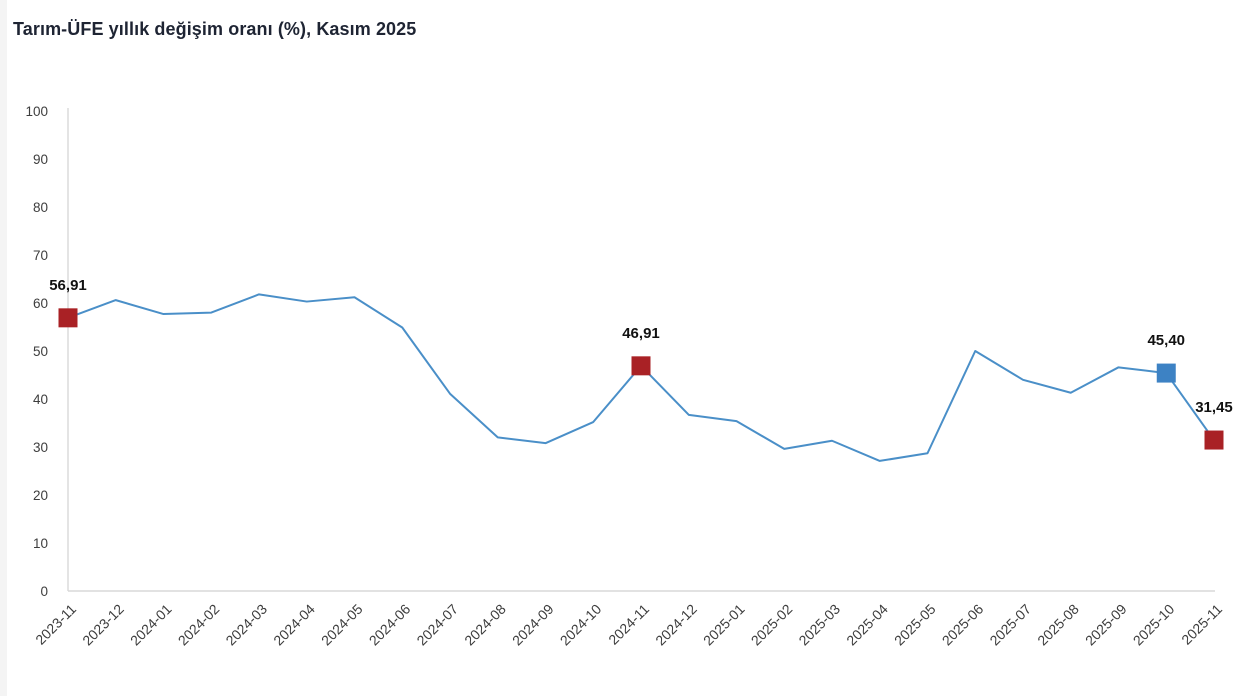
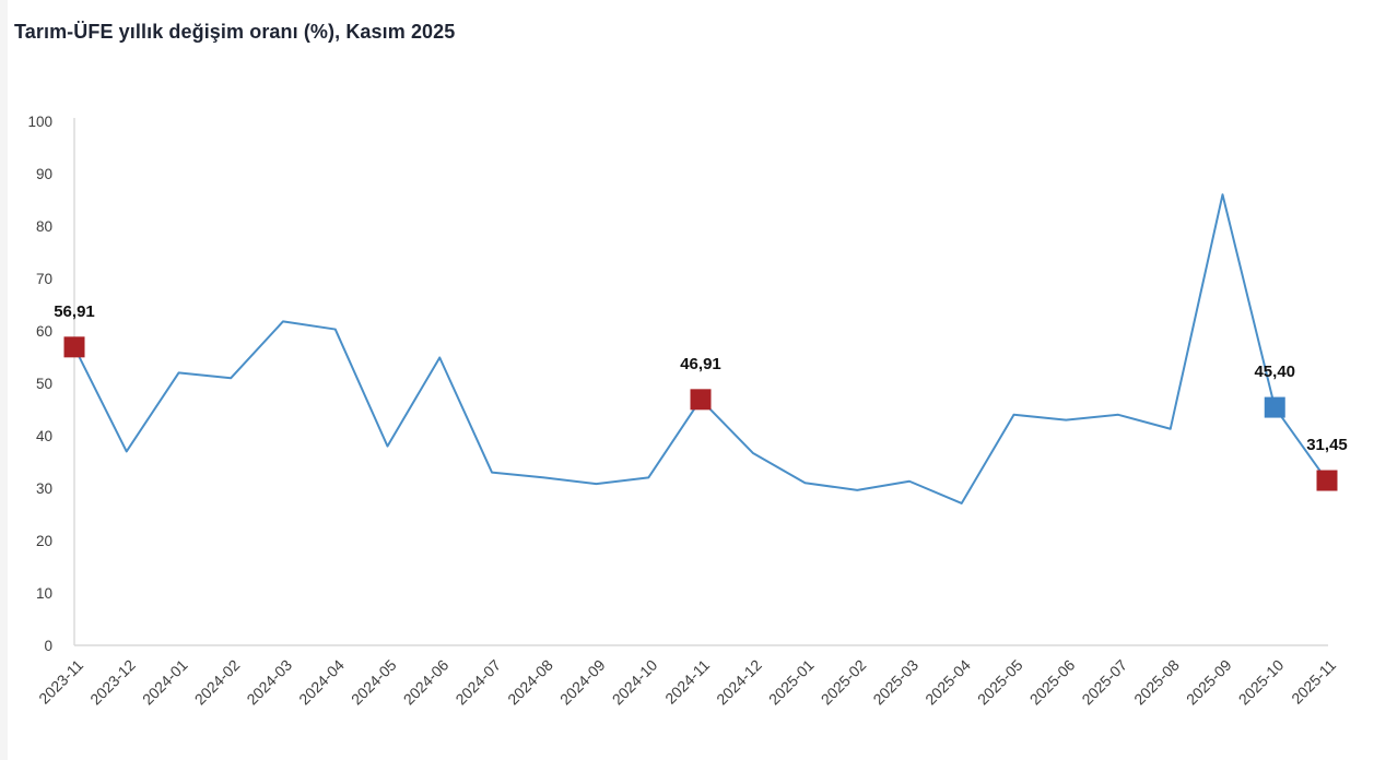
2023-12: 61 -> 37
2024-01: 58 -> 52
2024-02: 58 -> 51
2024-05: 61 -> 38
2024-07: 41 -> 33
2024-10: 35 -> 32
2025-01: 35 -> 31
2025-05: 29 -> 44
2025-06: 50 -> 43
2025-09: 47 -> 86
